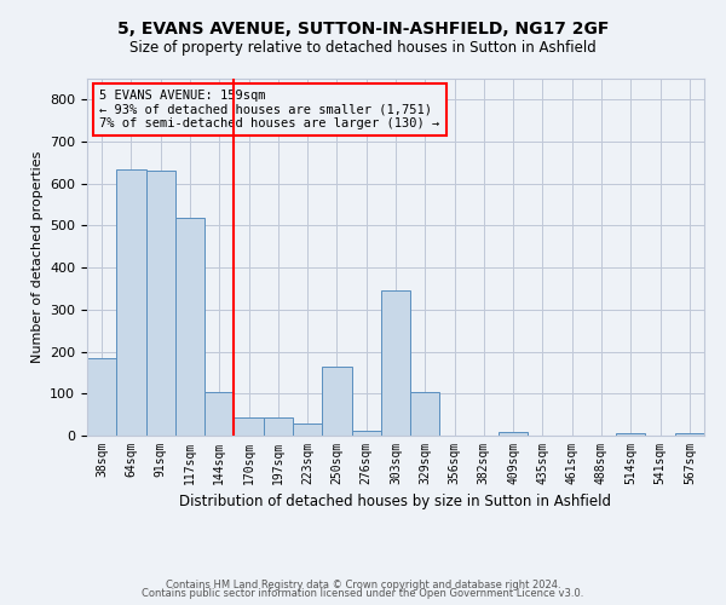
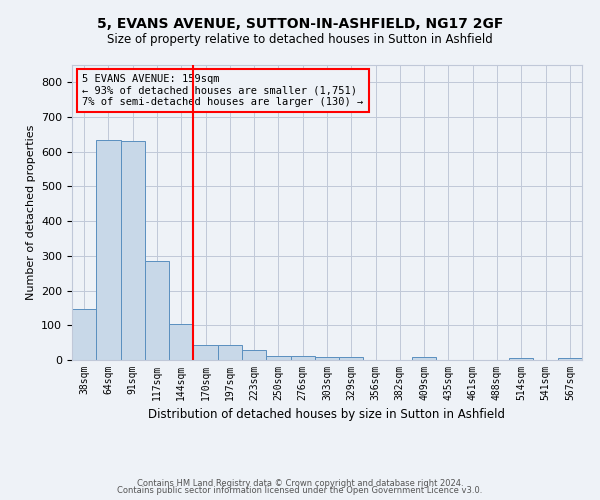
38sqm: 185 -> 148
117sqm: 520 -> 285
250sqm: 165 -> 11
303sqm: 345 -> 9
329sqm: 105 -> 10
